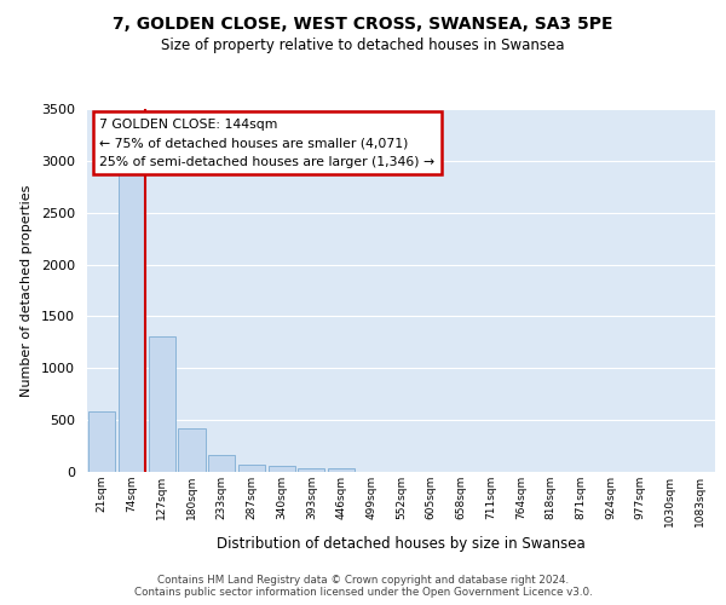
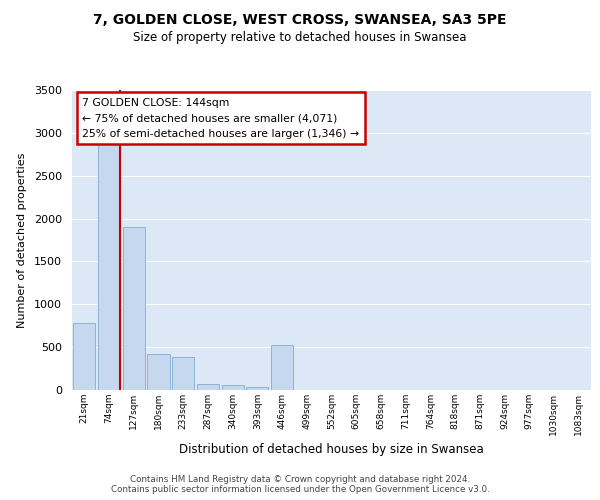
21sqm: 580 -> 780
127sqm: 1310 -> 1900
233sqm: 160 -> 380
446sqm: 40 -> 520
